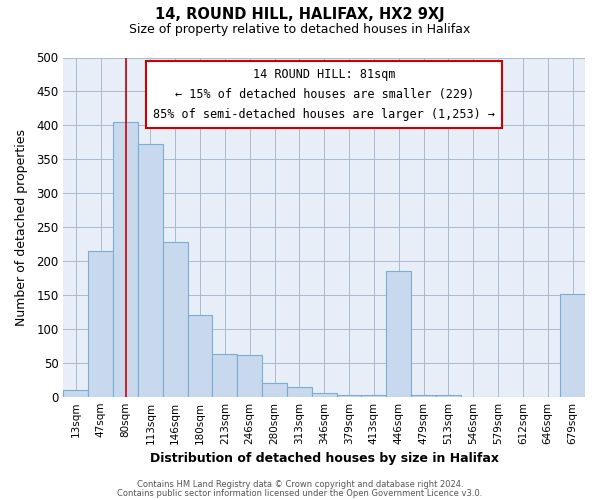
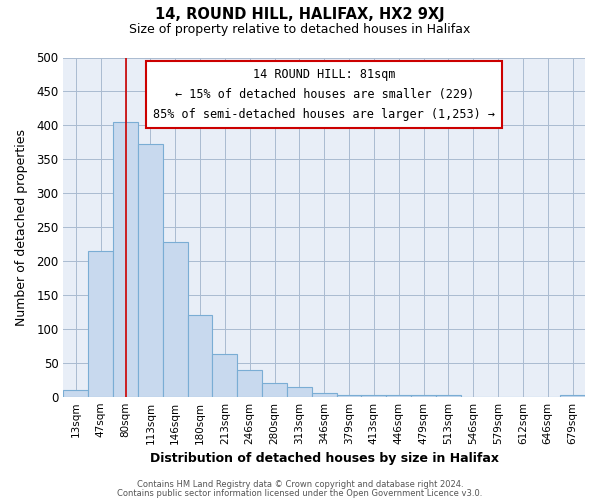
246sqm: 62 -> 40
446sqm: 186 -> 3
679sqm: 152 -> 3
